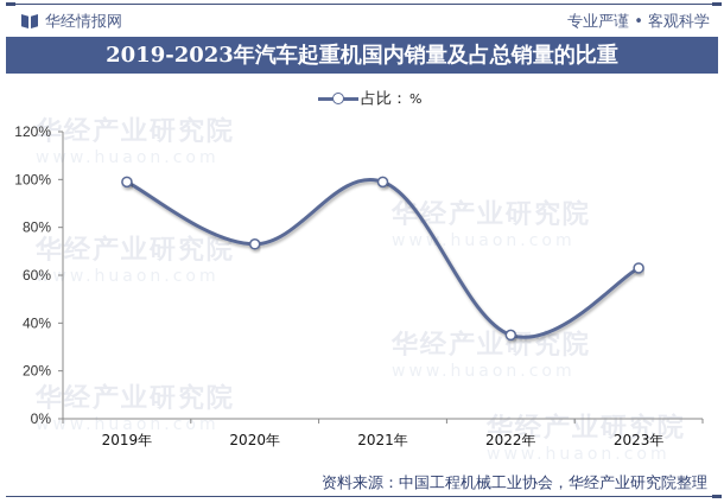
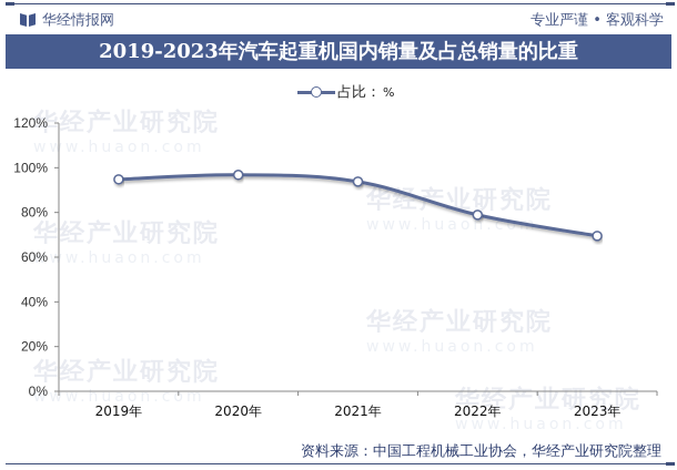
2019年: 99% -> 95%
2020年: 73% -> 97%
2021年: 99% -> 94%
2022年: 35% -> 79%
2023年: 63% -> 70%
